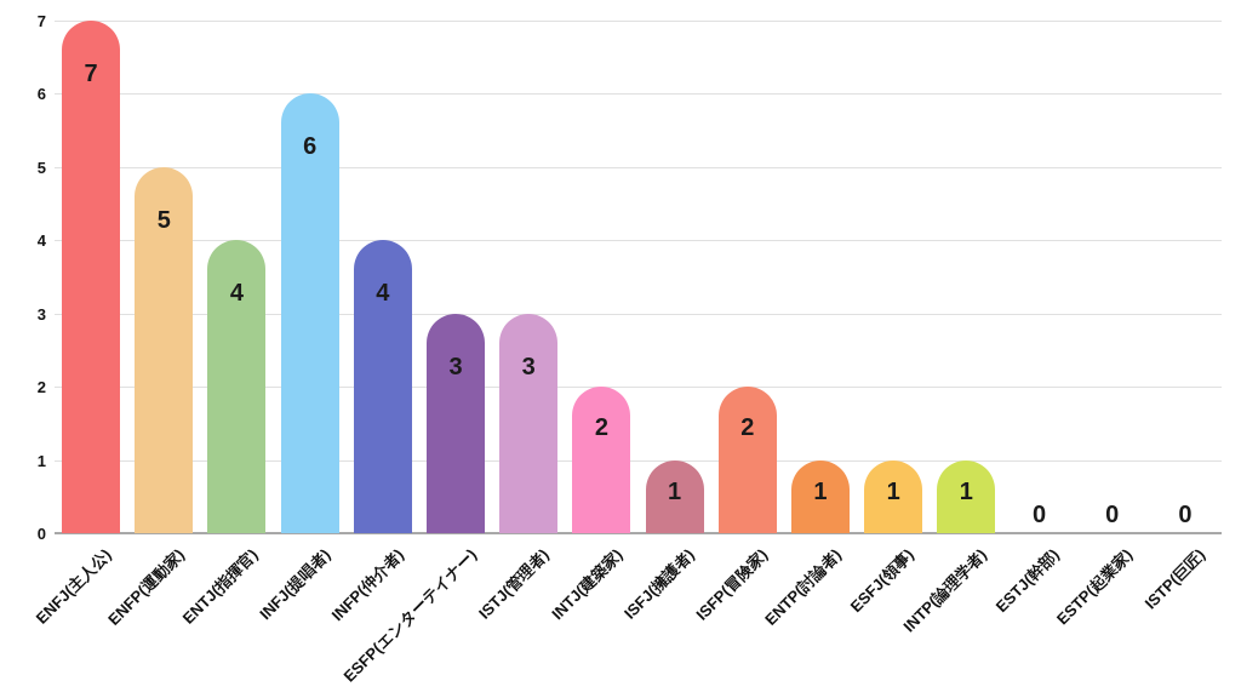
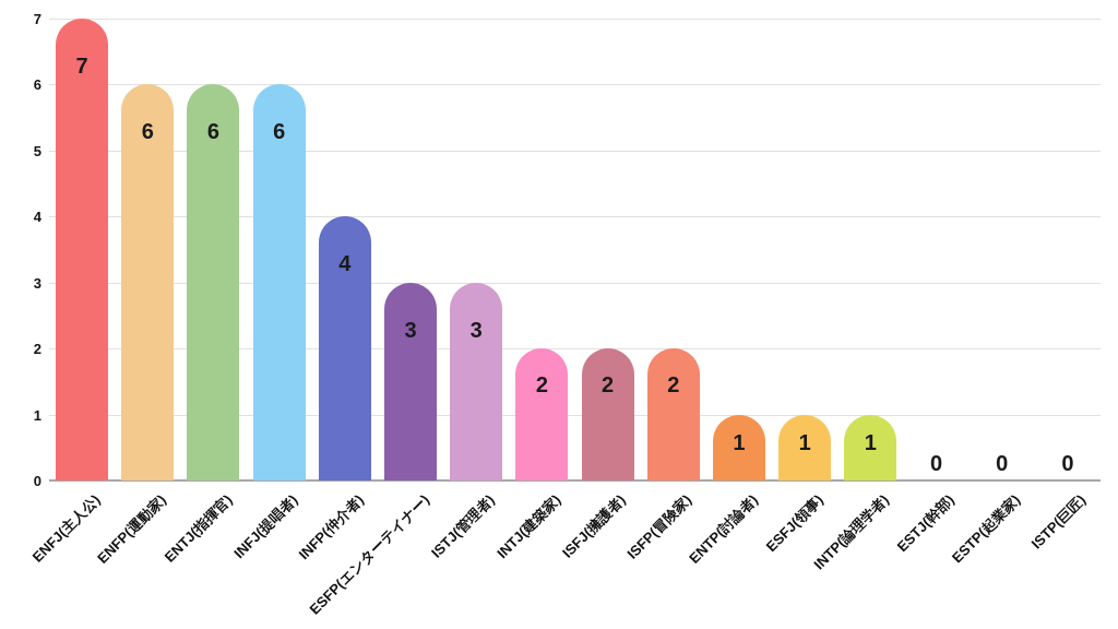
ENFP(運動家): 5 -> 6
ENTJ(指揮官): 4 -> 6
ISFJ(擁護者): 1 -> 2
